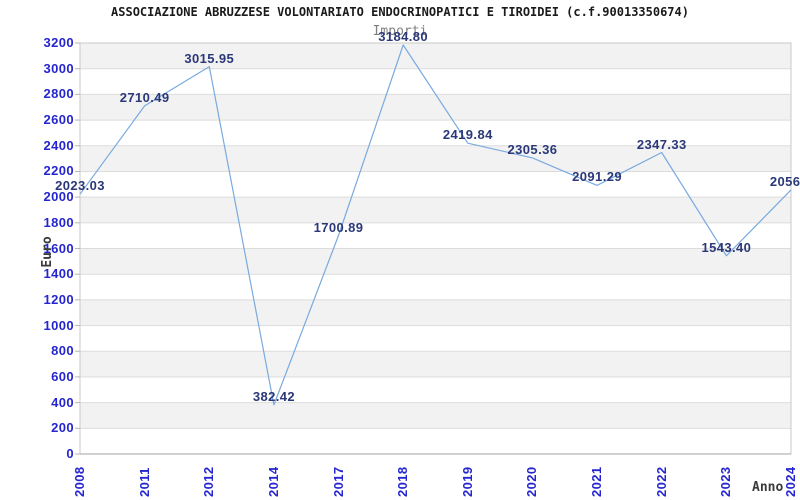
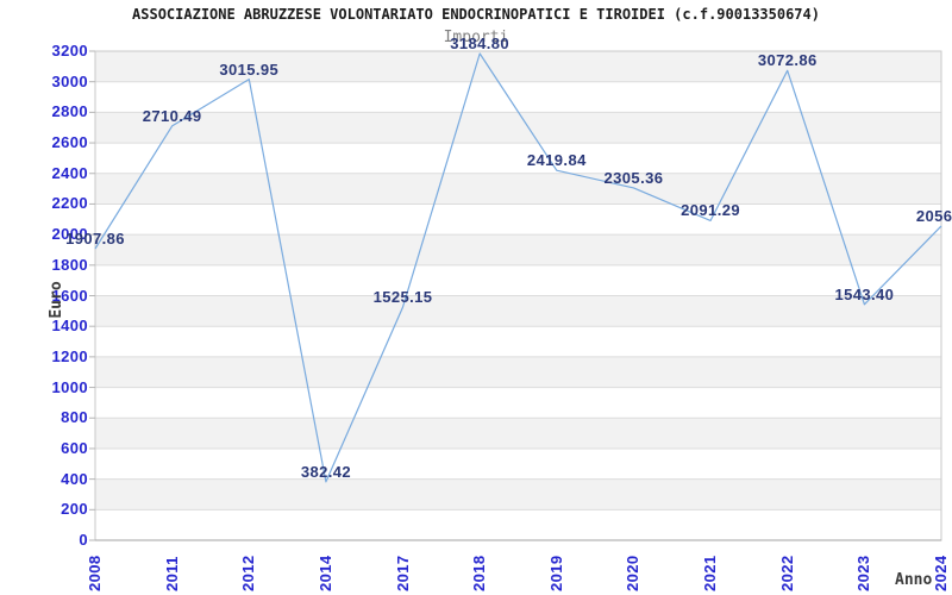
2008: 2023.03 -> 1907.86
2017: 1700.89 -> 1525.15
2022: 2347.33 -> 3072.86
